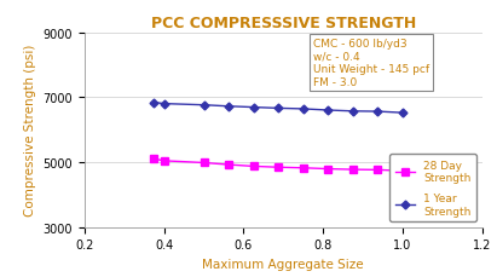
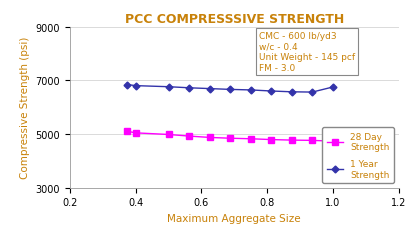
1 Year Strength/1.0: 6520 -> 6750
